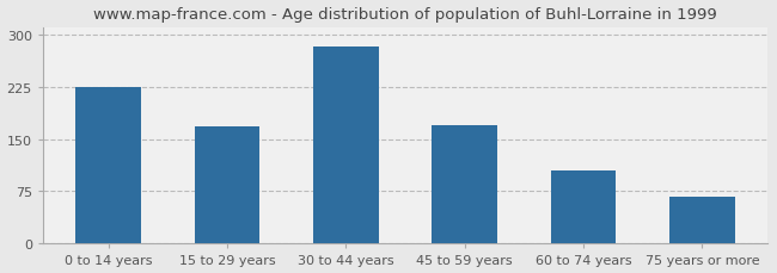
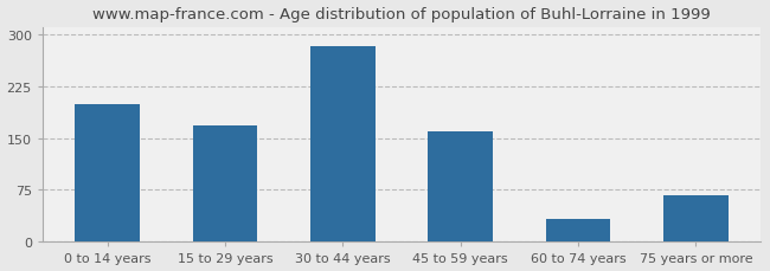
0 to 14 years: 225 -> 198
45 to 59 years: 170 -> 160
60 to 74 years: 105 -> 34
